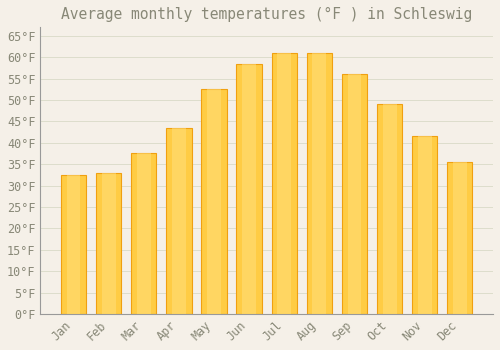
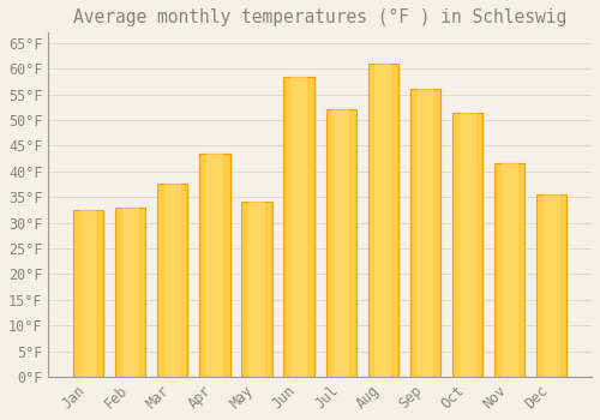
May: 52.5°F -> 34.0°F
Jul: 61.0°F -> 52.0°F
Oct: 49.0°F -> 51.5°F
